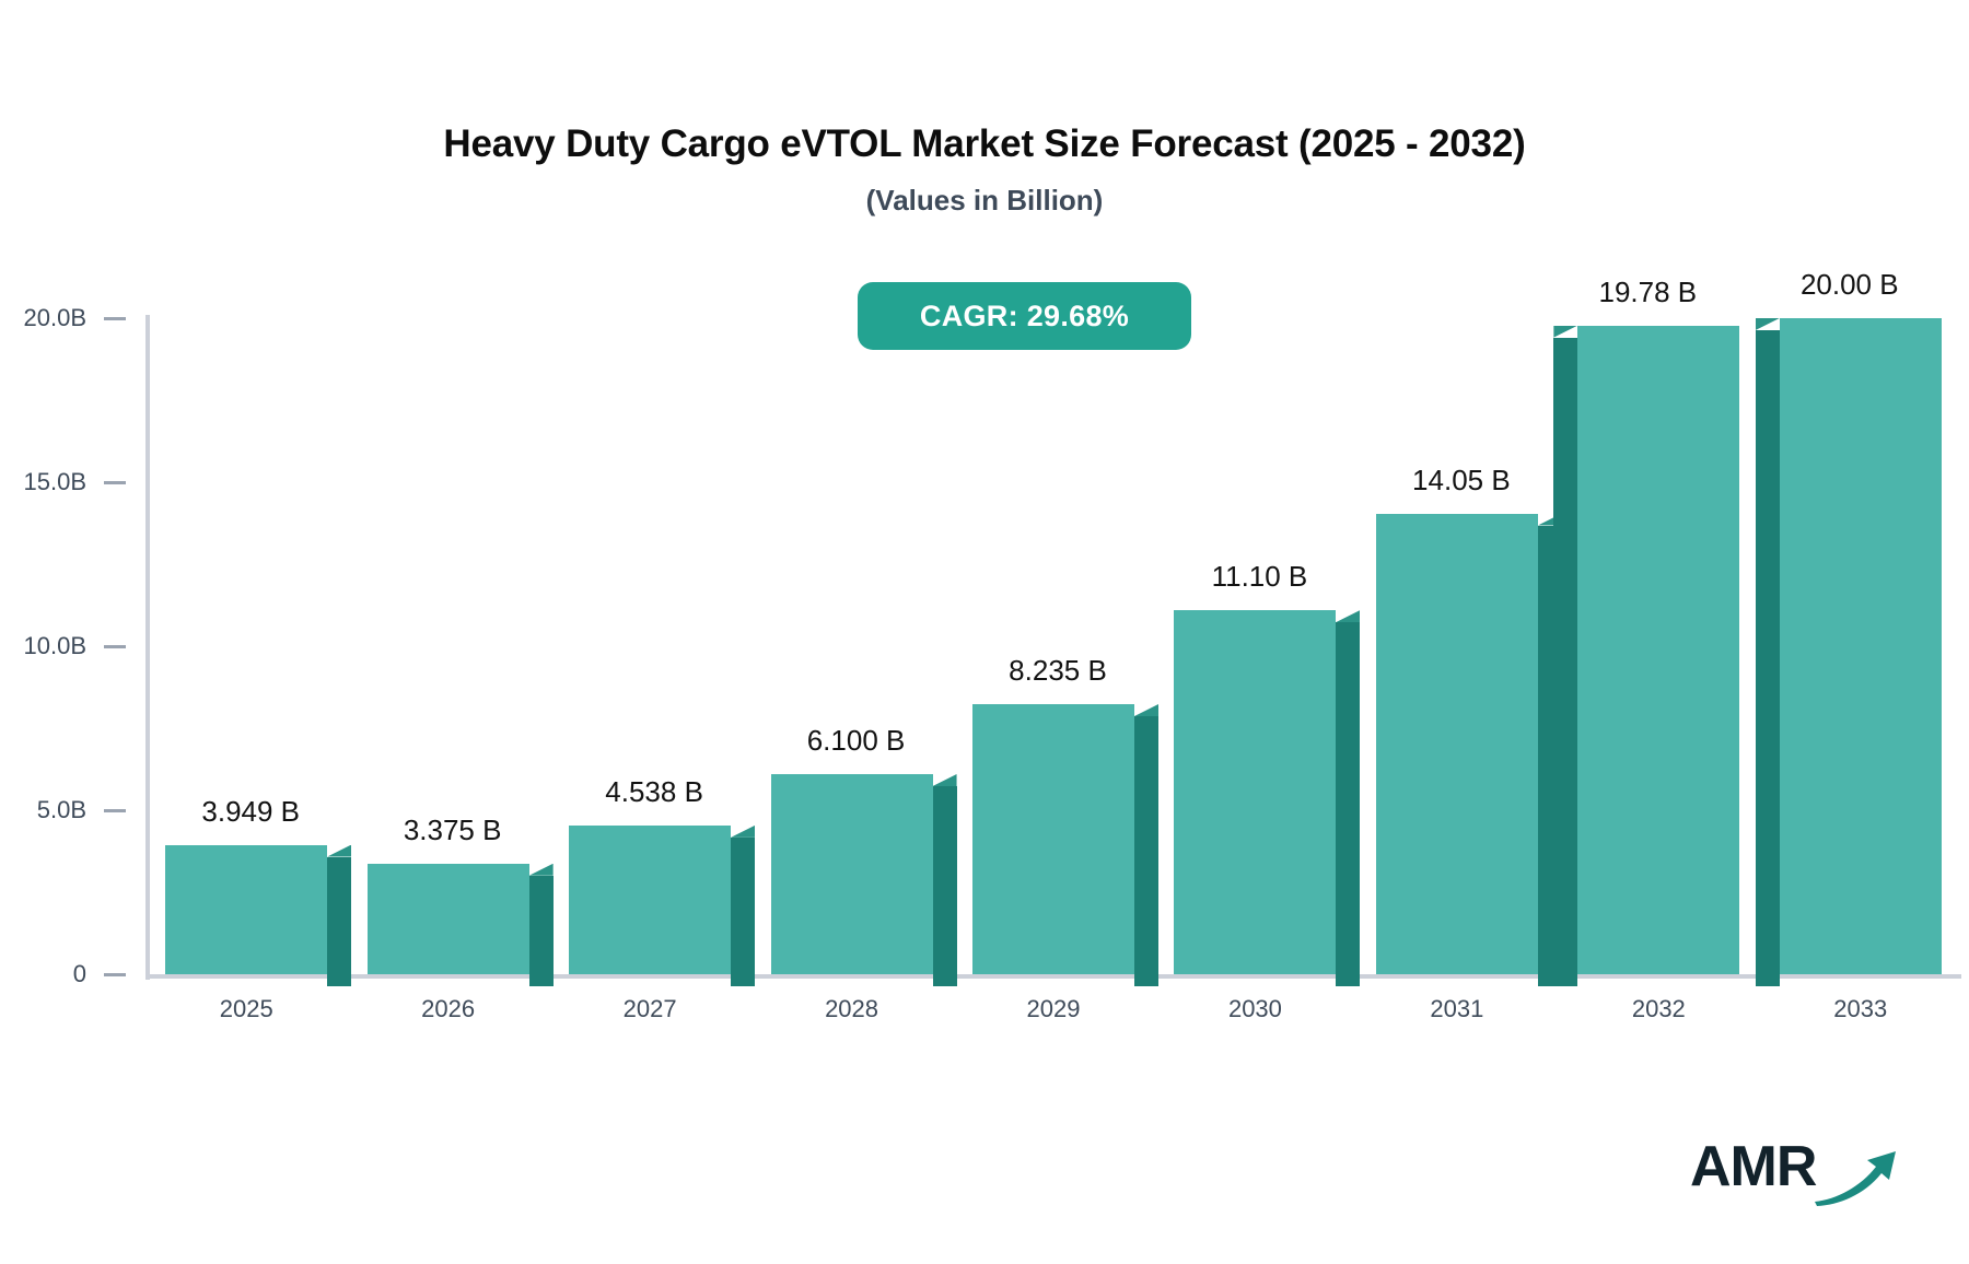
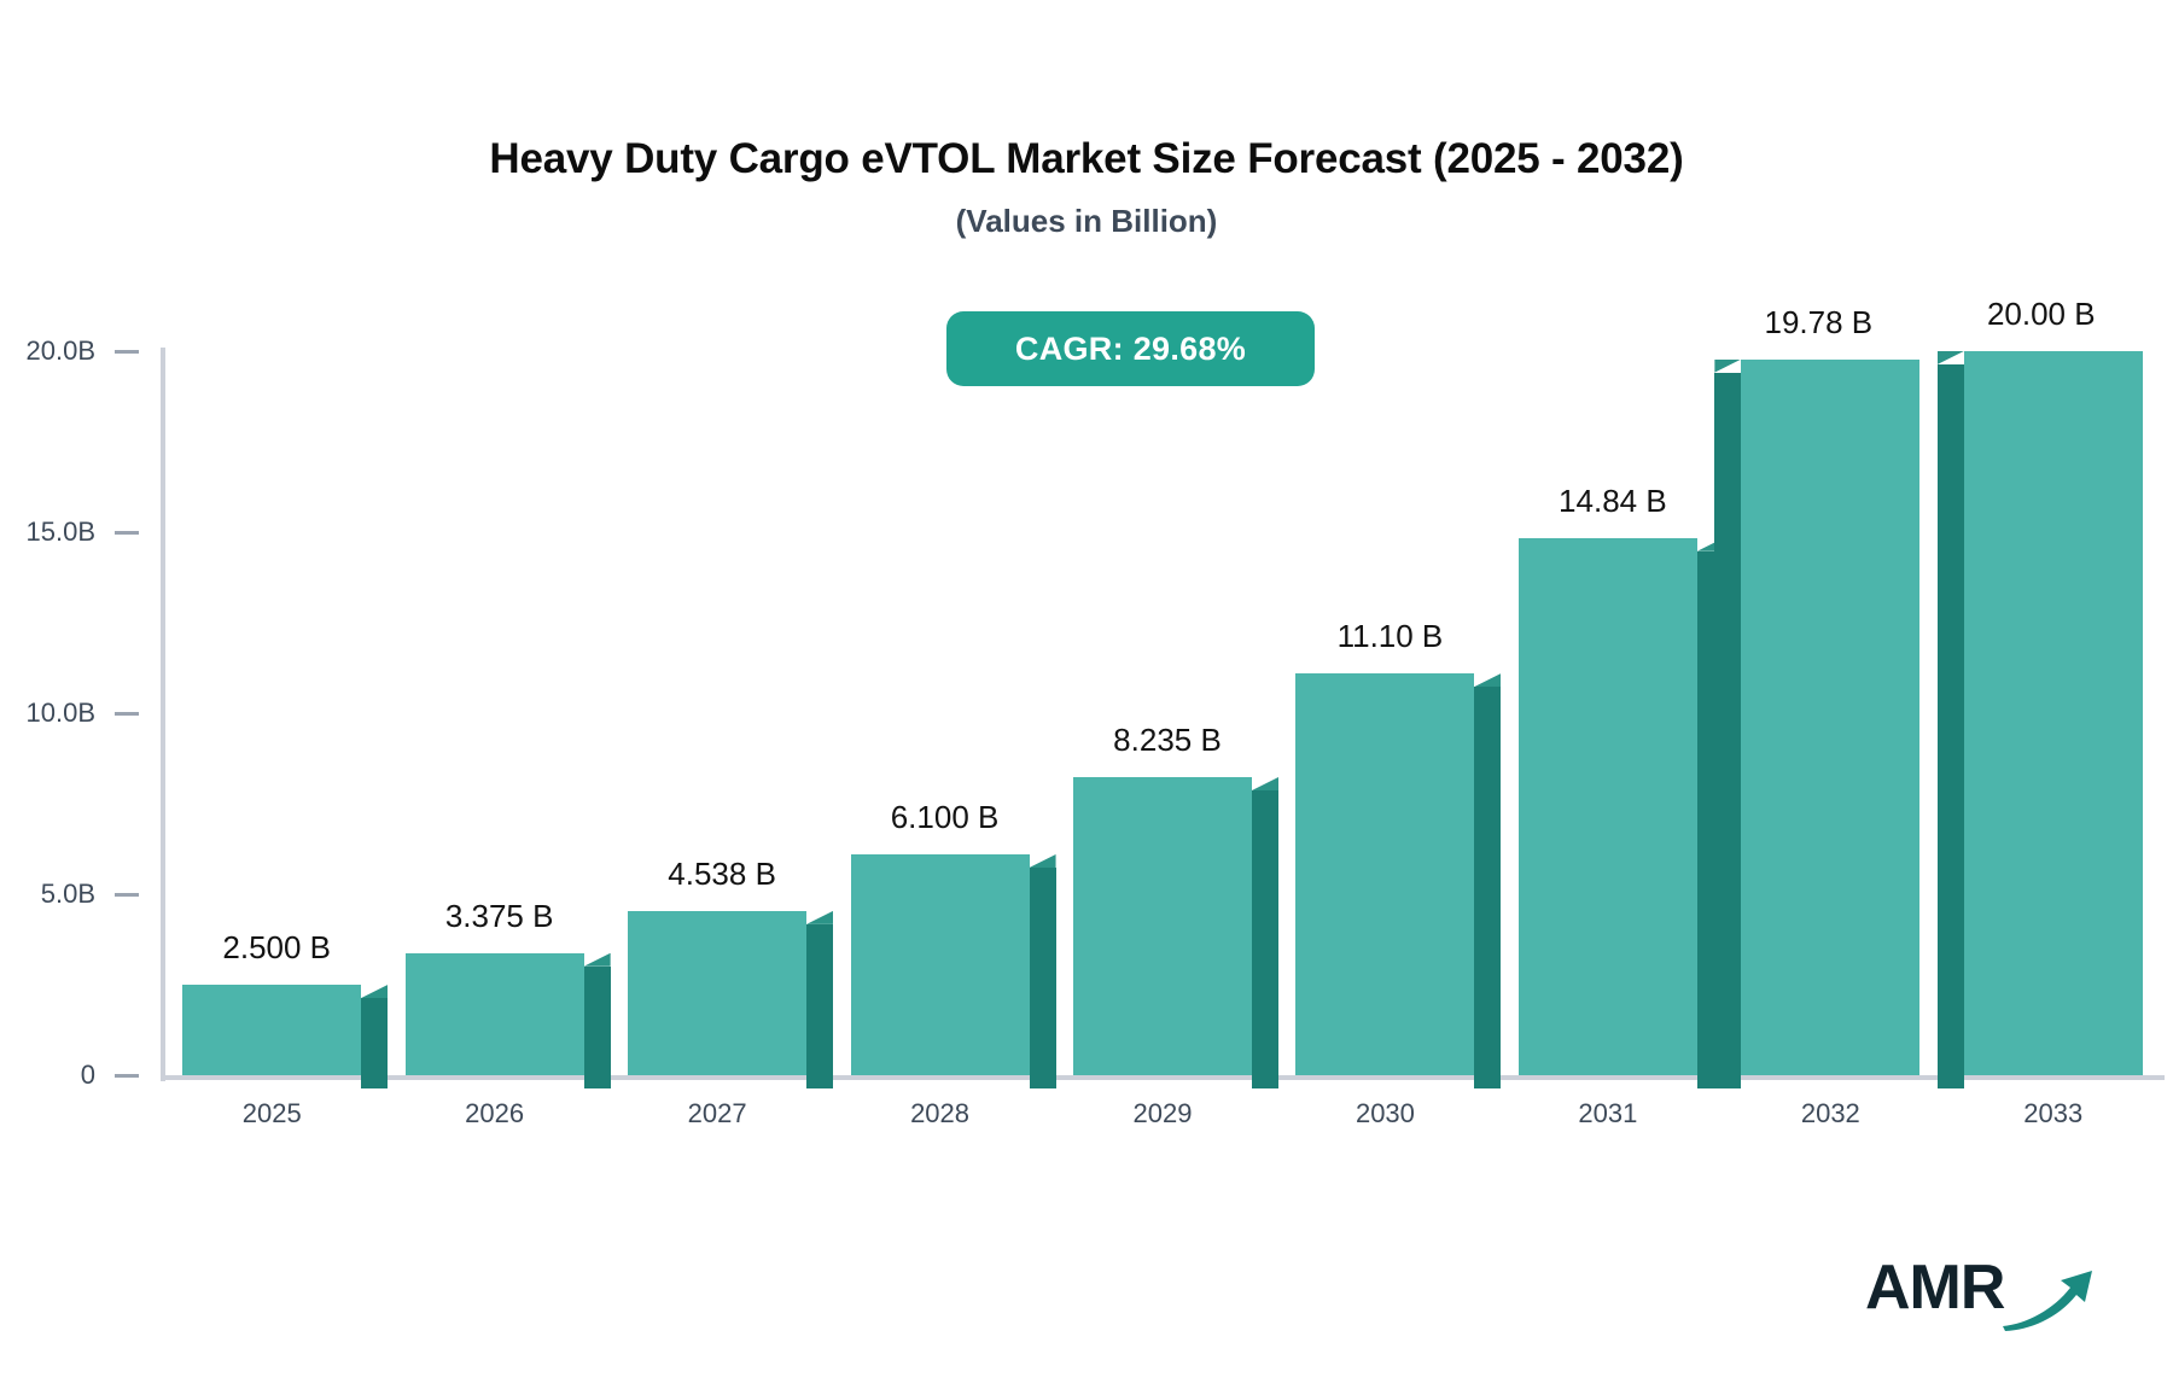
2025: 3.949 -> 2.500
2031: 14.05 -> 14.84
